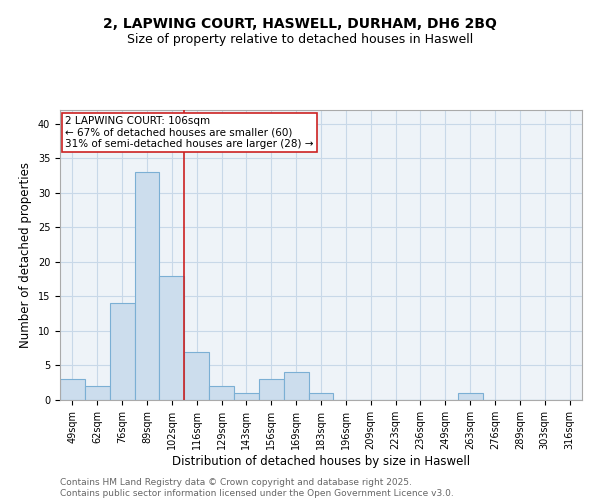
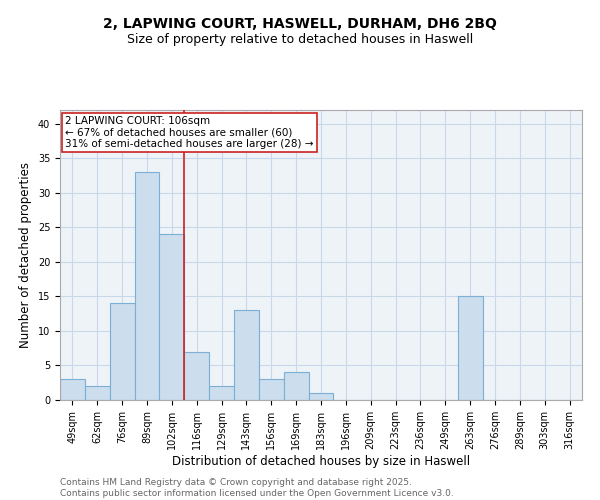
102sqm: 18 -> 24
143sqm: 1 -> 13
263sqm: 1 -> 15
